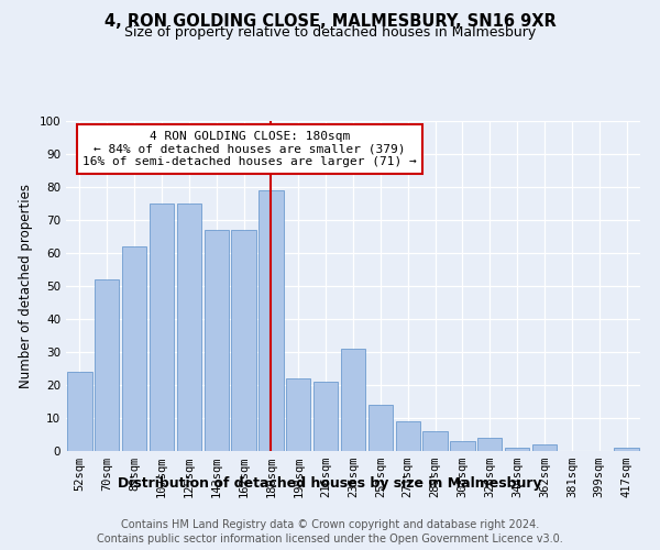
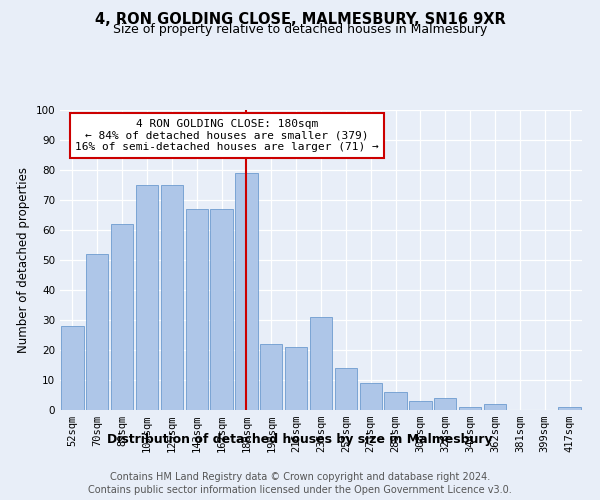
52sqm: 24 -> 28
